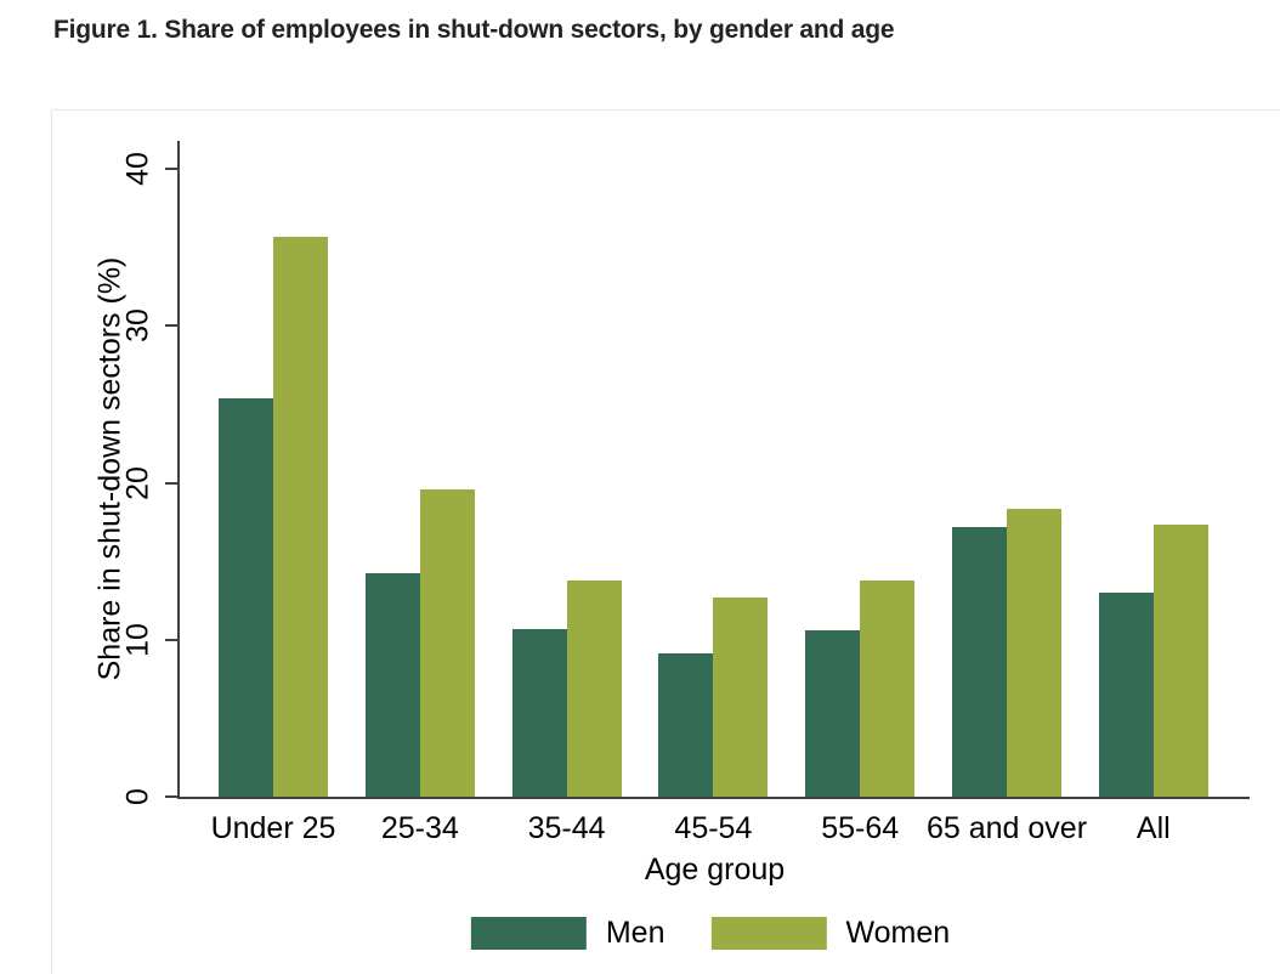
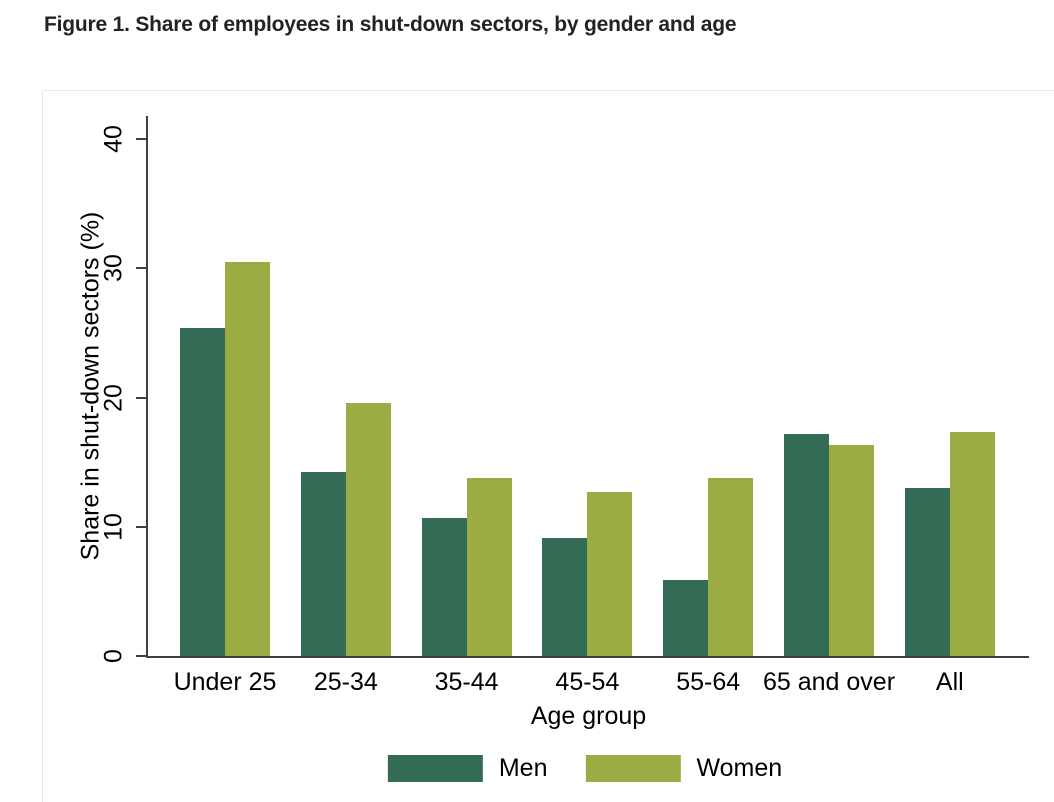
Women/Under 25: 35.7 -> 30.5
Men/55-64: 10.6 -> 5.9
Women/65 and over: 18.3 -> 16.3
